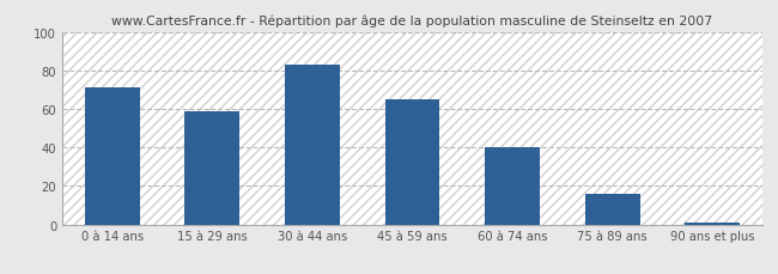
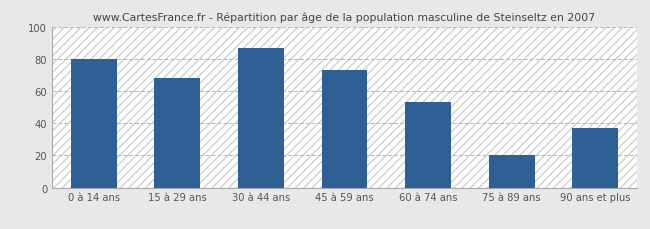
0 à 14 ans: 71 -> 80
15 à 29 ans: 59 -> 68
30 à 44 ans: 83 -> 87
45 à 59 ans: 65 -> 73
60 à 74 ans: 40 -> 53
75 à 89 ans: 16 -> 20
90 ans et plus: 1 -> 37
